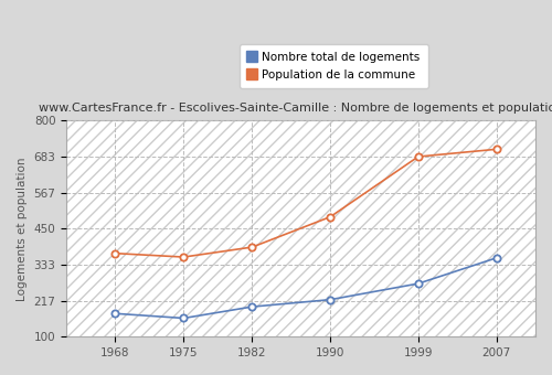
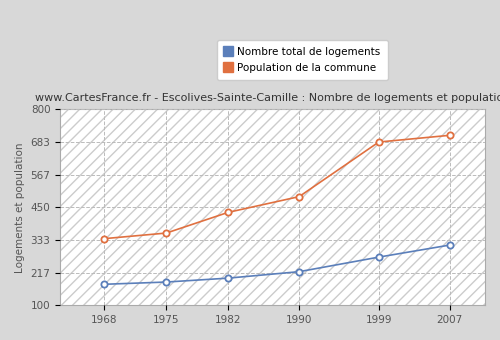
Population de la commune/1968: 370 -> 338
Nombre total de logements/1975: 160 -> 183
Population de la commune/1982: 390 -> 432
Nombre total de logements/2007: 355 -> 315
